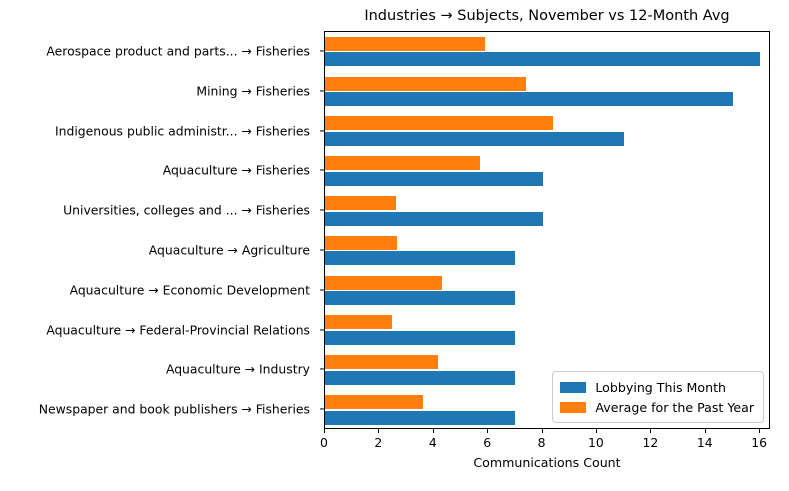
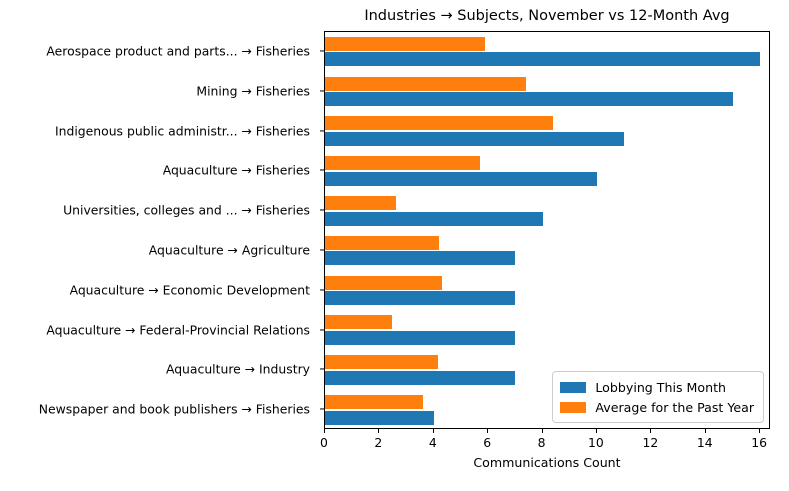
Lobbying This Month/Aquaculture → Fisheries: 8 -> 10
Average for the Past Year/Aquaculture → Agriculture: 2.6 -> 4.2
Lobbying This Month/Newspaper and book publishers → Fisheries: 7 -> 4
